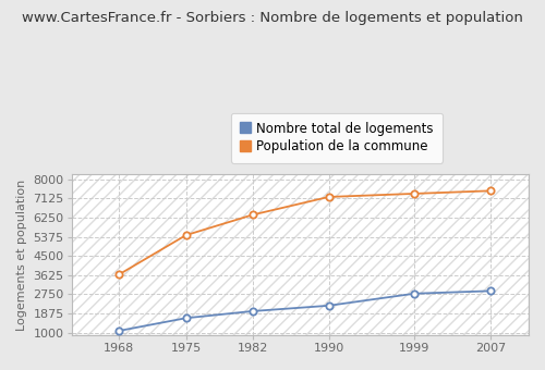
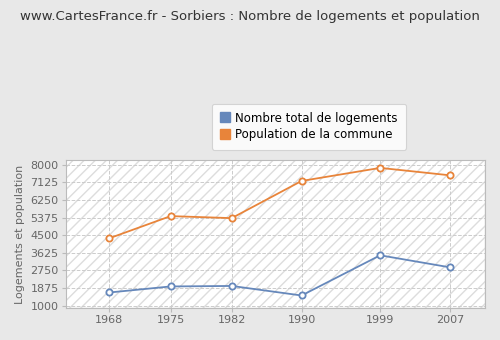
Nombre total de logements/1968: 1080 -> 1650
Population de la commune/1968: 3660 -> 4350
Nombre total de logements/1975: 1660 -> 1950
Population de la commune/1982: 6380 -> 5350
Nombre total de logements/1990: 2230 -> 1500
Nombre total de logements/1999: 2780 -> 3500
Population de la commune/1999: 7350 -> 7850
